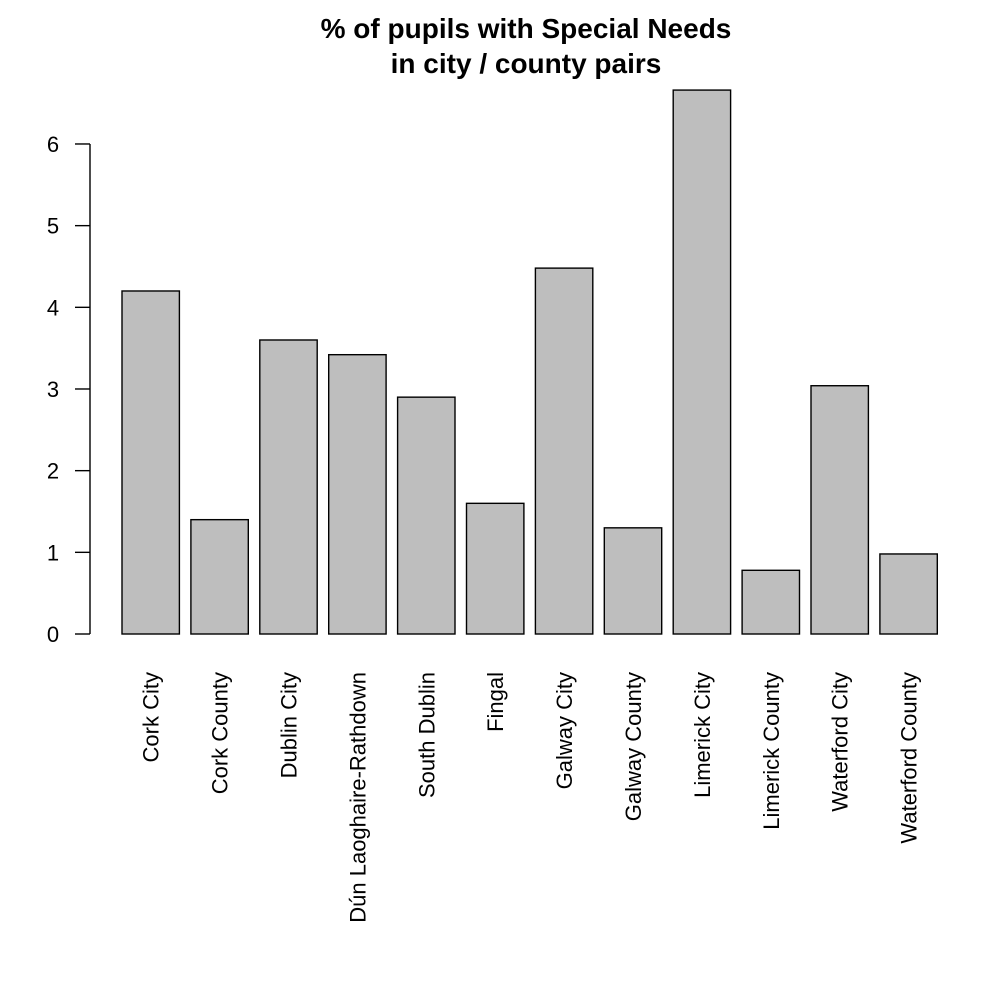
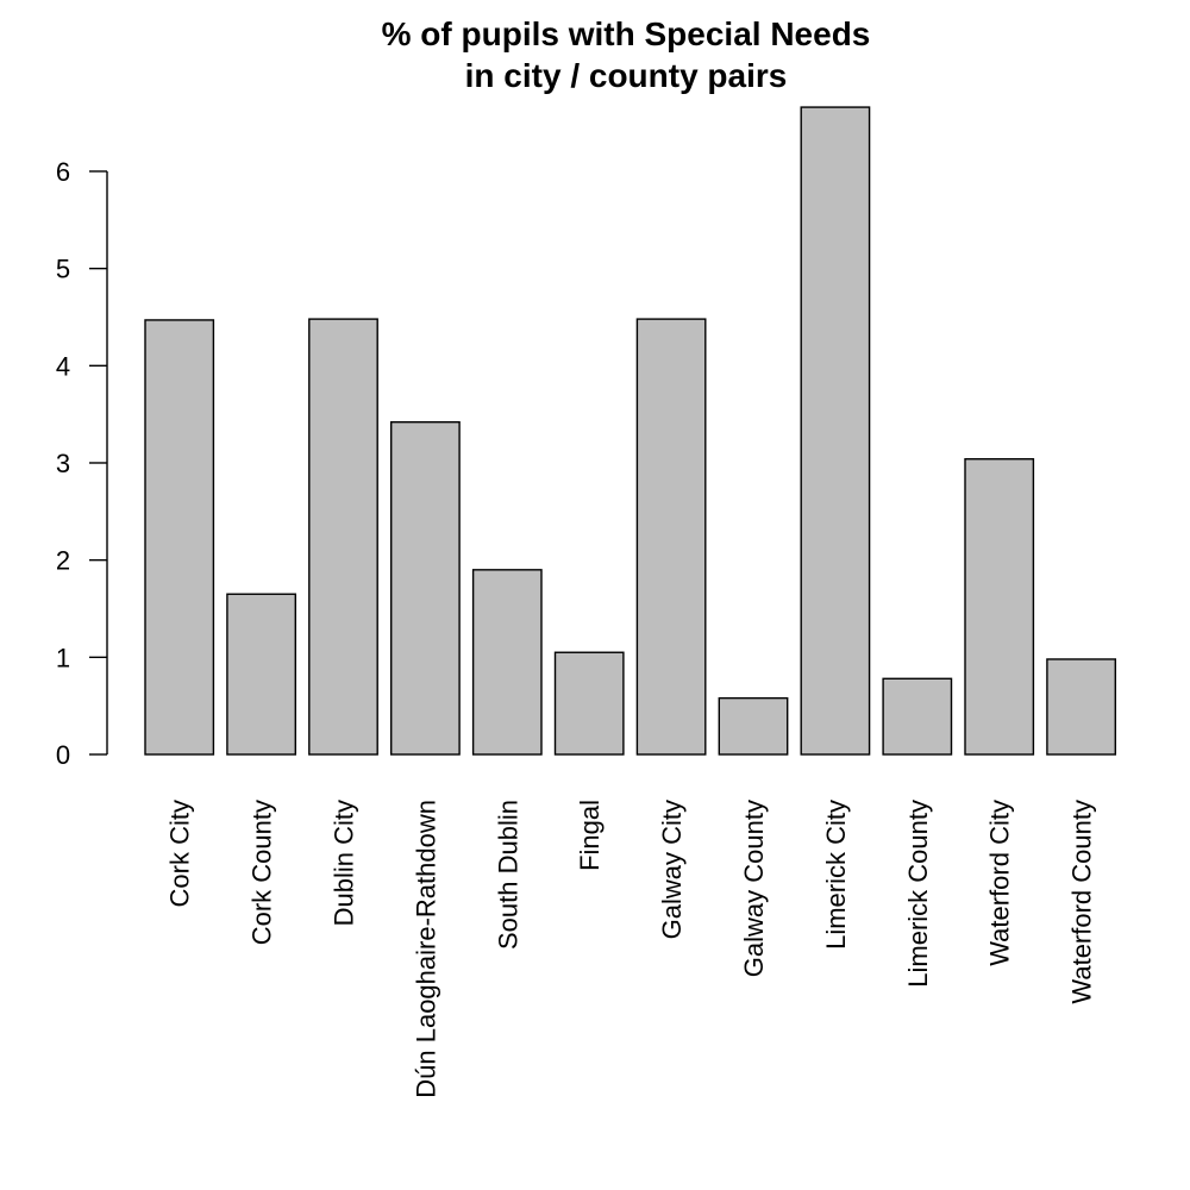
Cork City: 4.2 -> 4.5
Cork County: 1.4 -> 1.6
Dublin City: 3.6 -> 4.5
South Dublin: 2.9 -> 1.9
Fingal: 1.6 -> 1.1
Galway County: 1.3 -> 0.6
